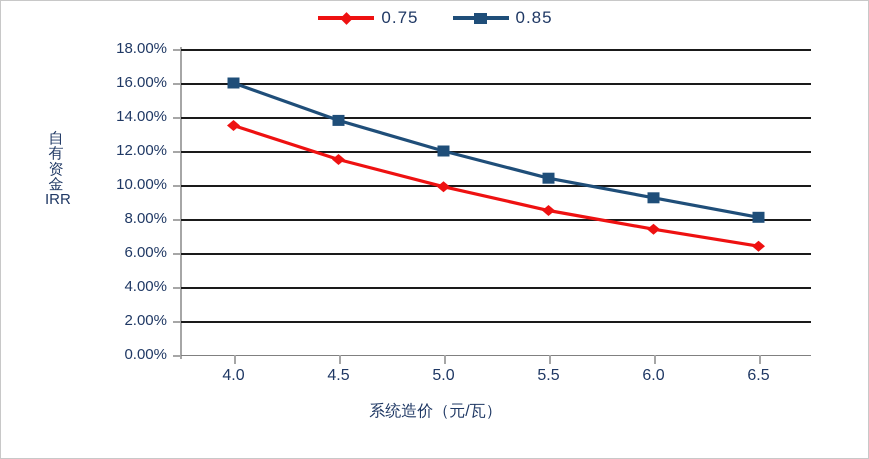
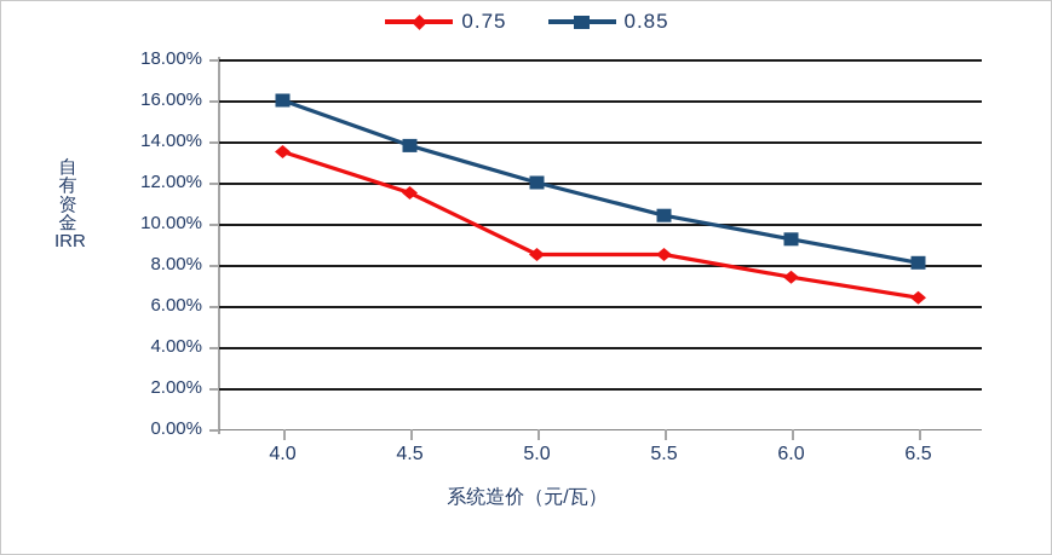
0.75/5.0: 9.9% -> 8.5%
